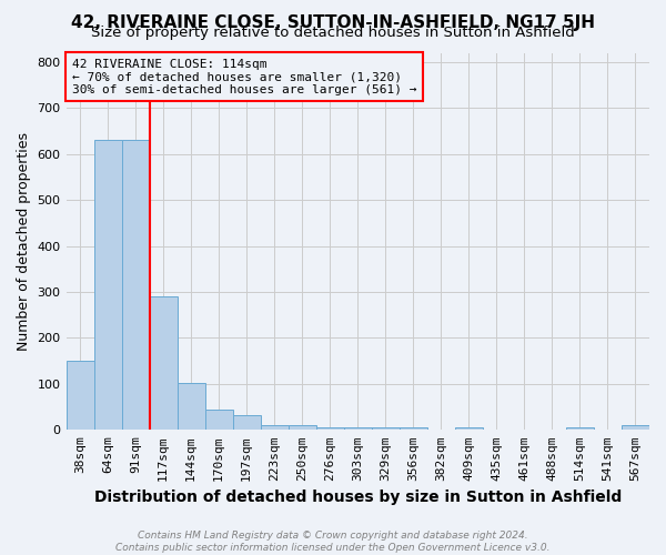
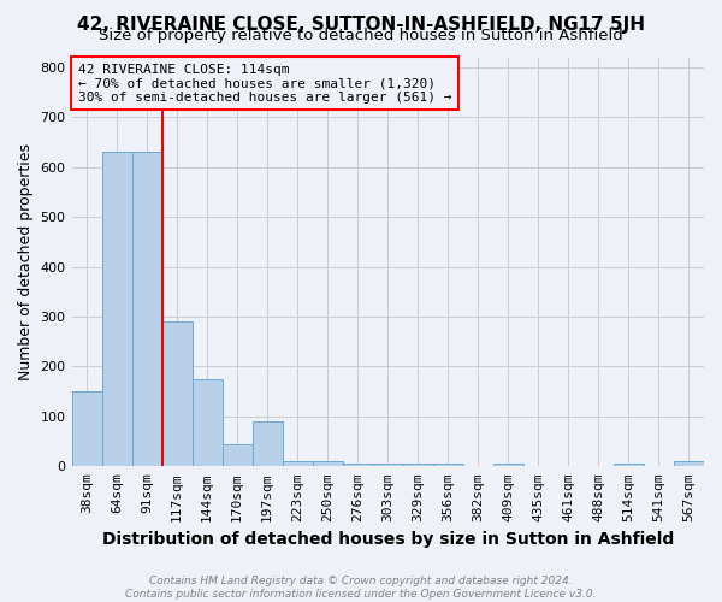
144sqm: 103 -> 175
197sqm: 32 -> 90
